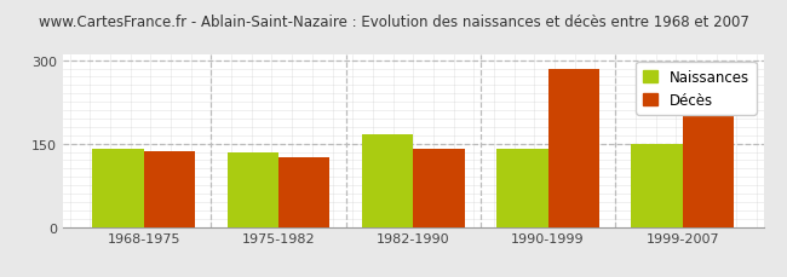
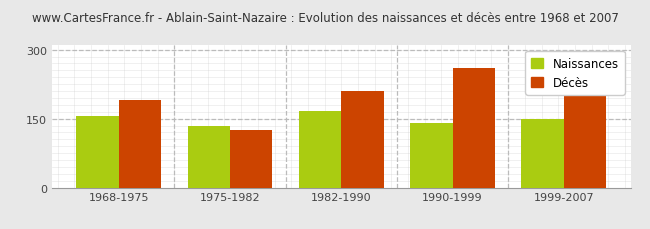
Naissances/1968-1975: 140 -> 155
Décès/1968-1975: 137 -> 190
Décès/1982-1990: 140 -> 210
Décès/1990-1999: 285 -> 260
